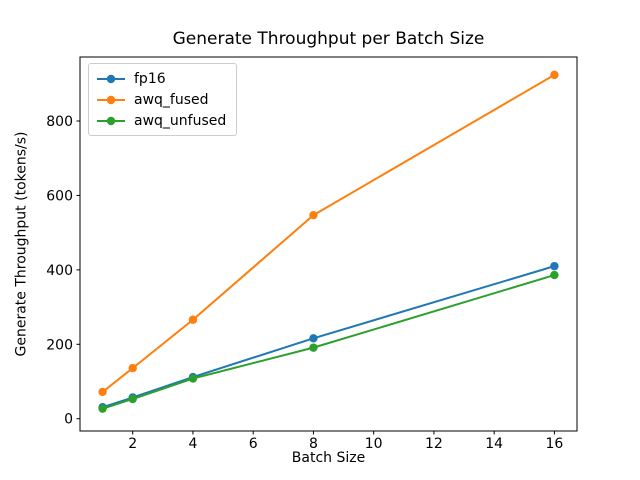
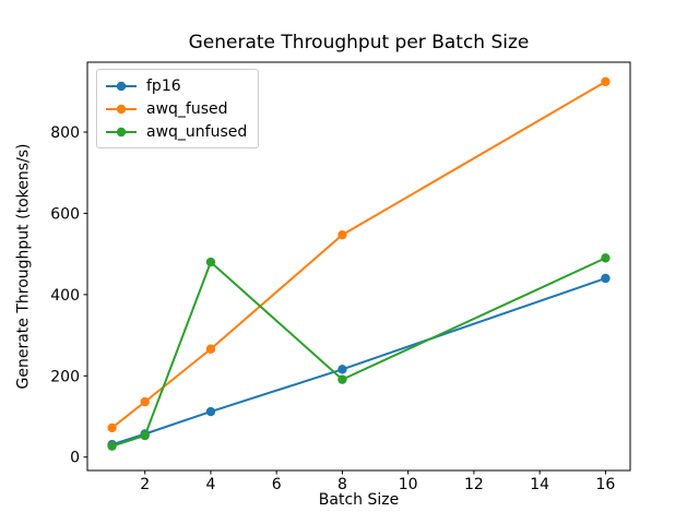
awq_unfused/4: 110 -> 480
fp16/16: 410 -> 440
awq_unfused/16: 390 -> 490
